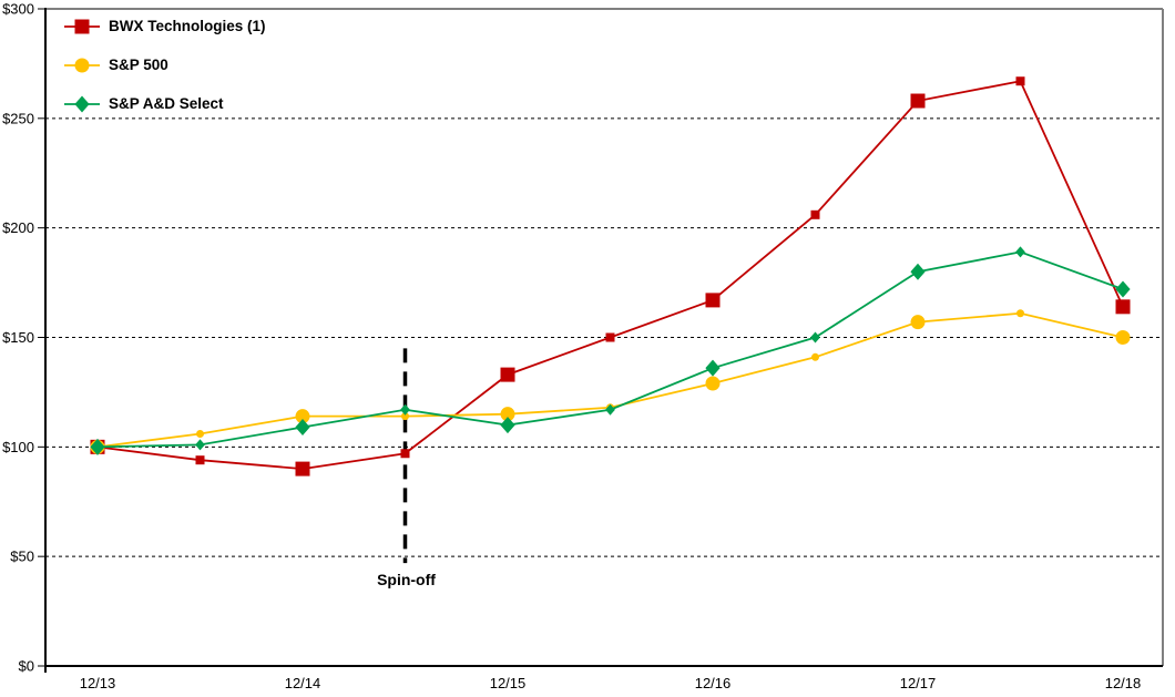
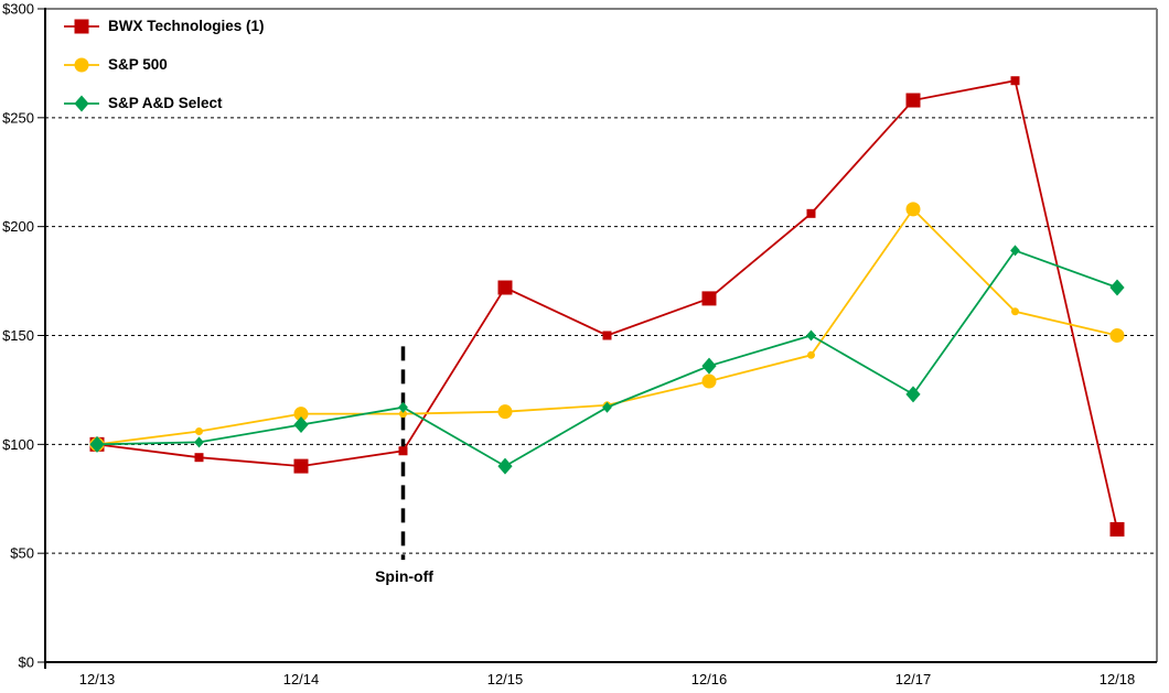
BWX Technologies (1)/12/15: $133 -> $172
S&P A&D Select/12/15: $110 -> $90
S&P 500/12/17: $157 -> $208
S&P A&D Select/12/17: $180 -> $123
BWX Technologies (1)/12/18: $164 -> $61
